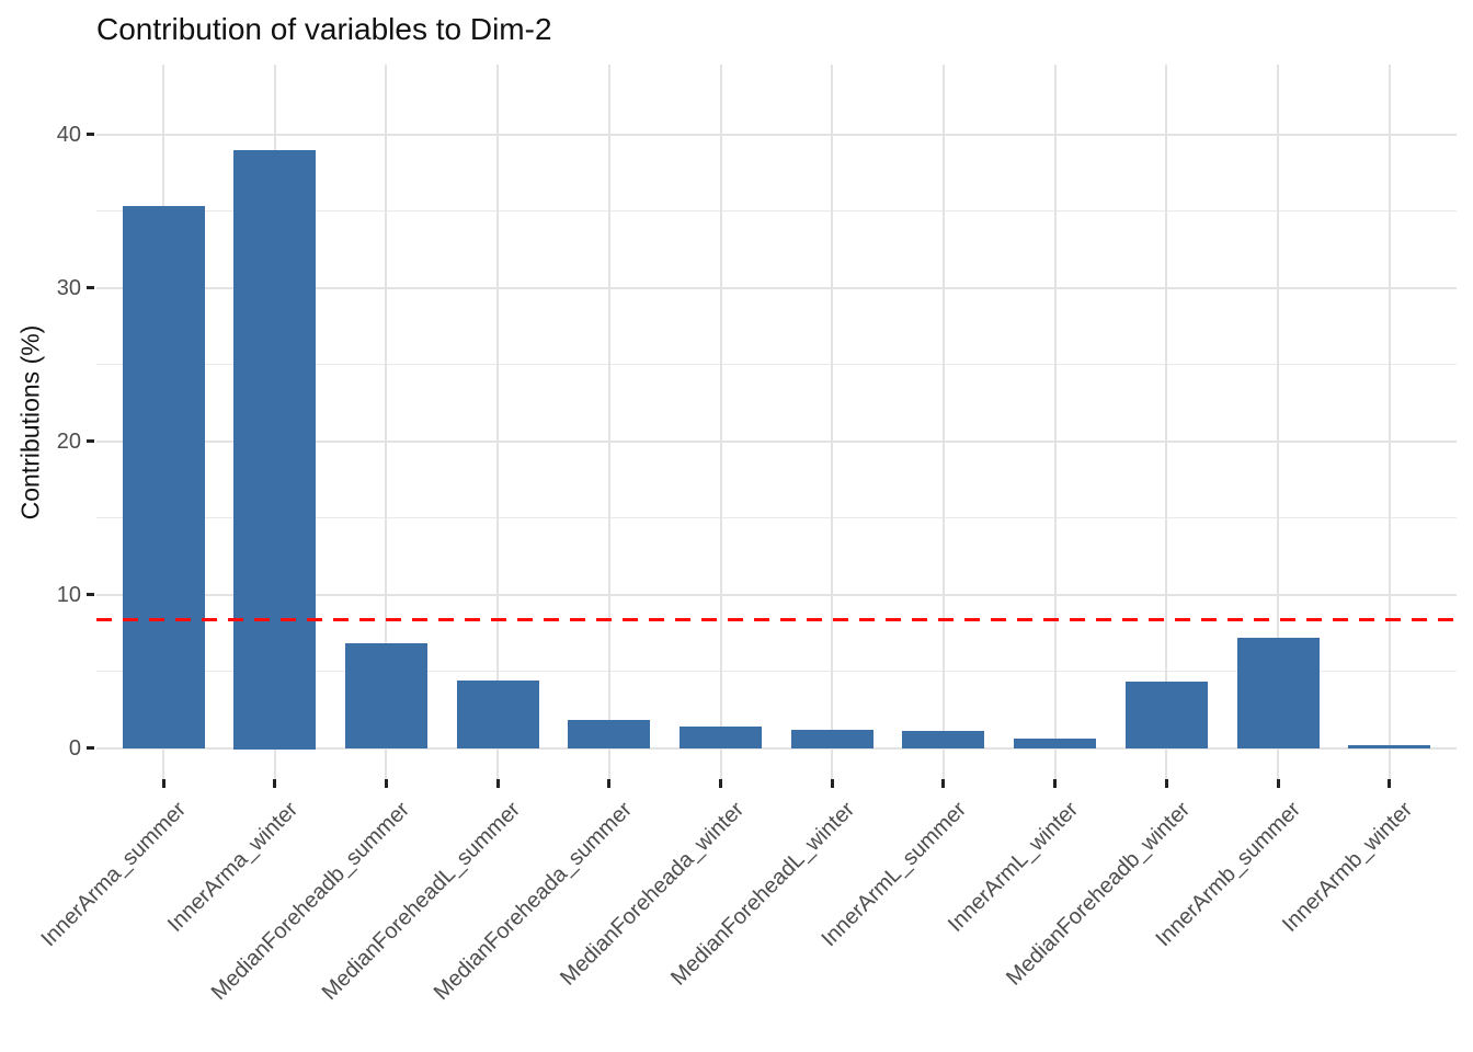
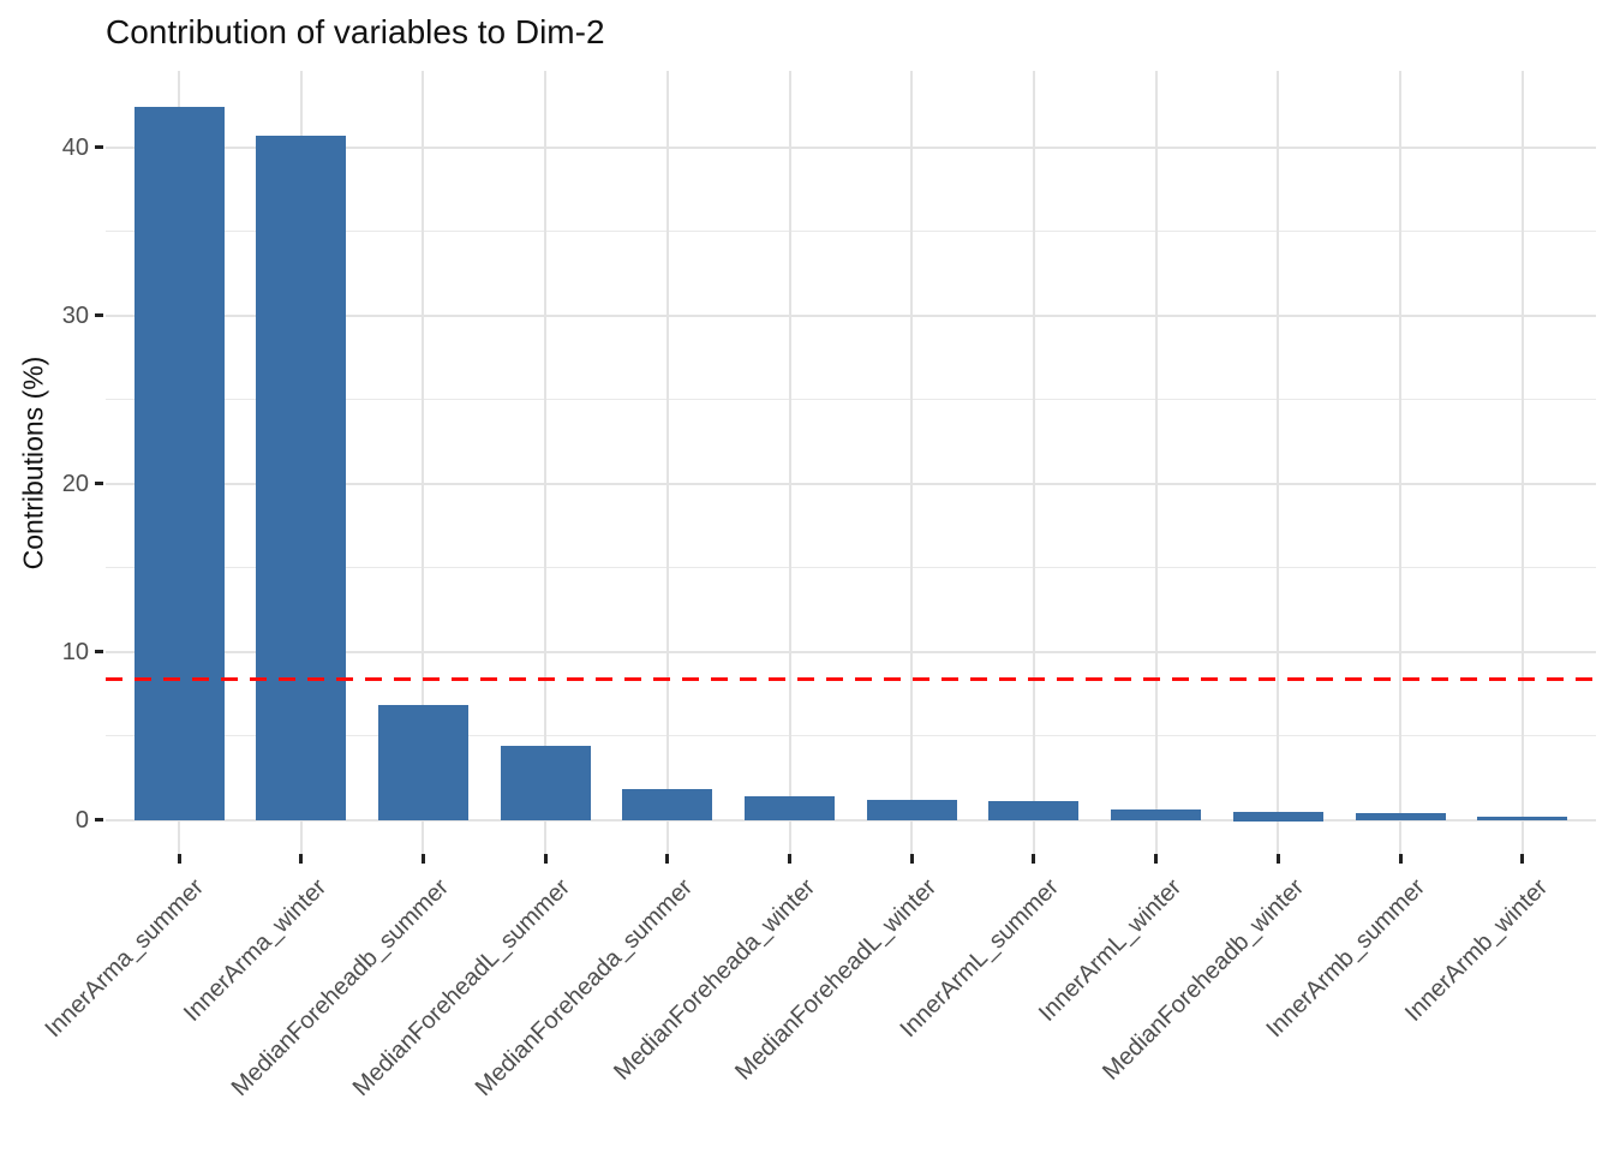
InnerArma_summer: 35.3 -> 42.4
InnerArma_winter: 39.0 -> 40.7
MedianForeheadb_winter: 4.3 -> 0.5
InnerArmb_summer: 7.2 -> 0.4
